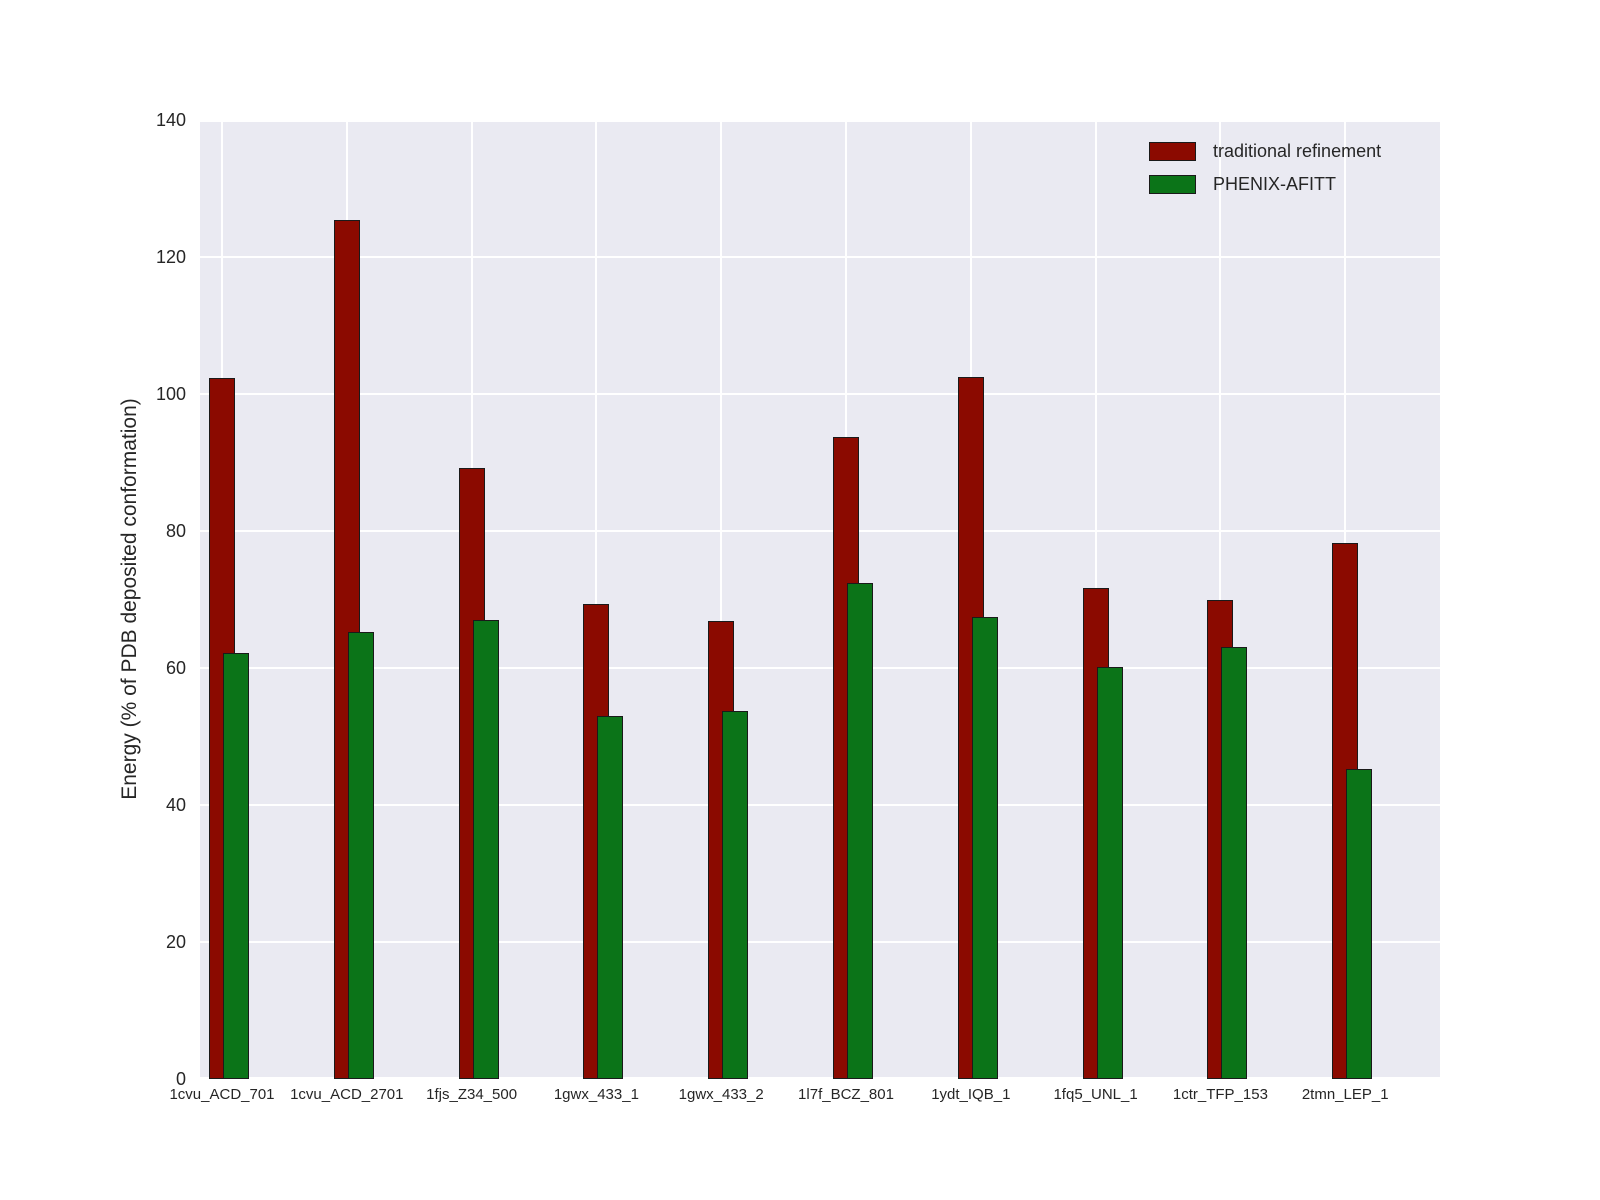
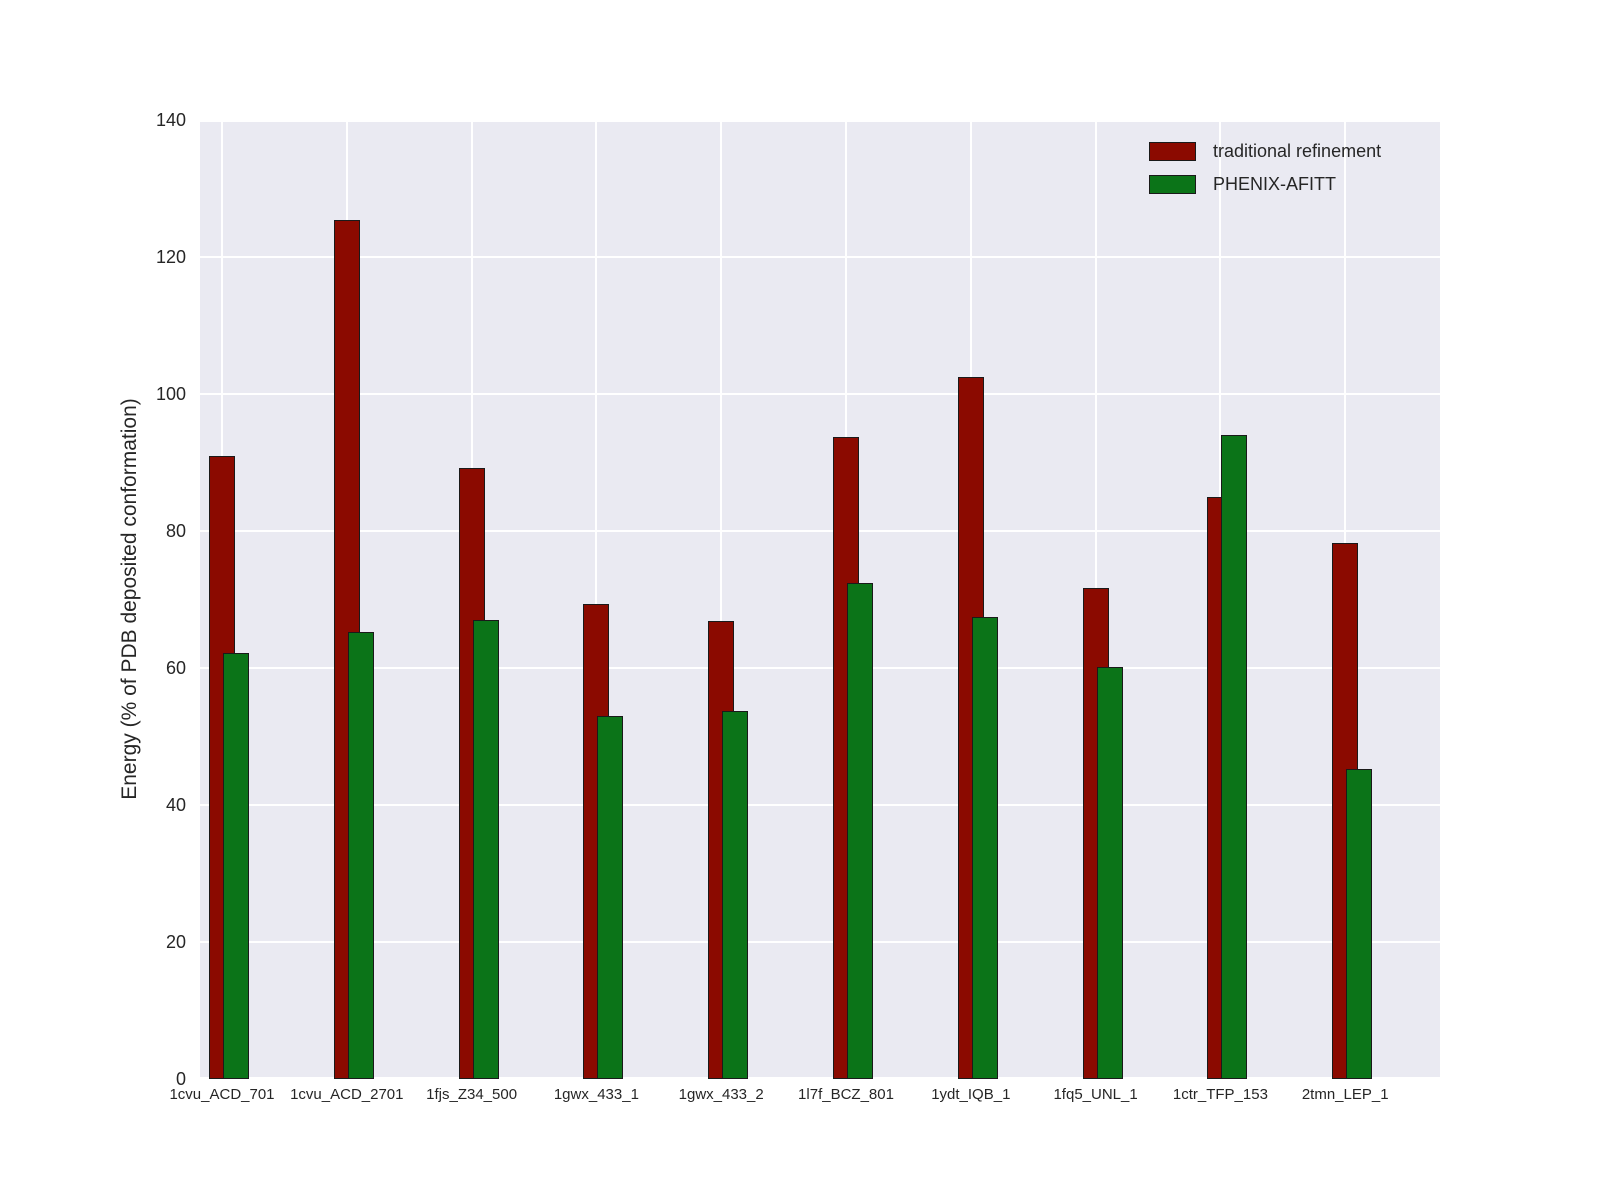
traditional refinement/1cvu_ACD_701: 102 -> 91
traditional refinement/1ctr_TFP_153: 70 -> 85
PHENIX-AFITT/1ctr_TFP_153: 63 -> 94
